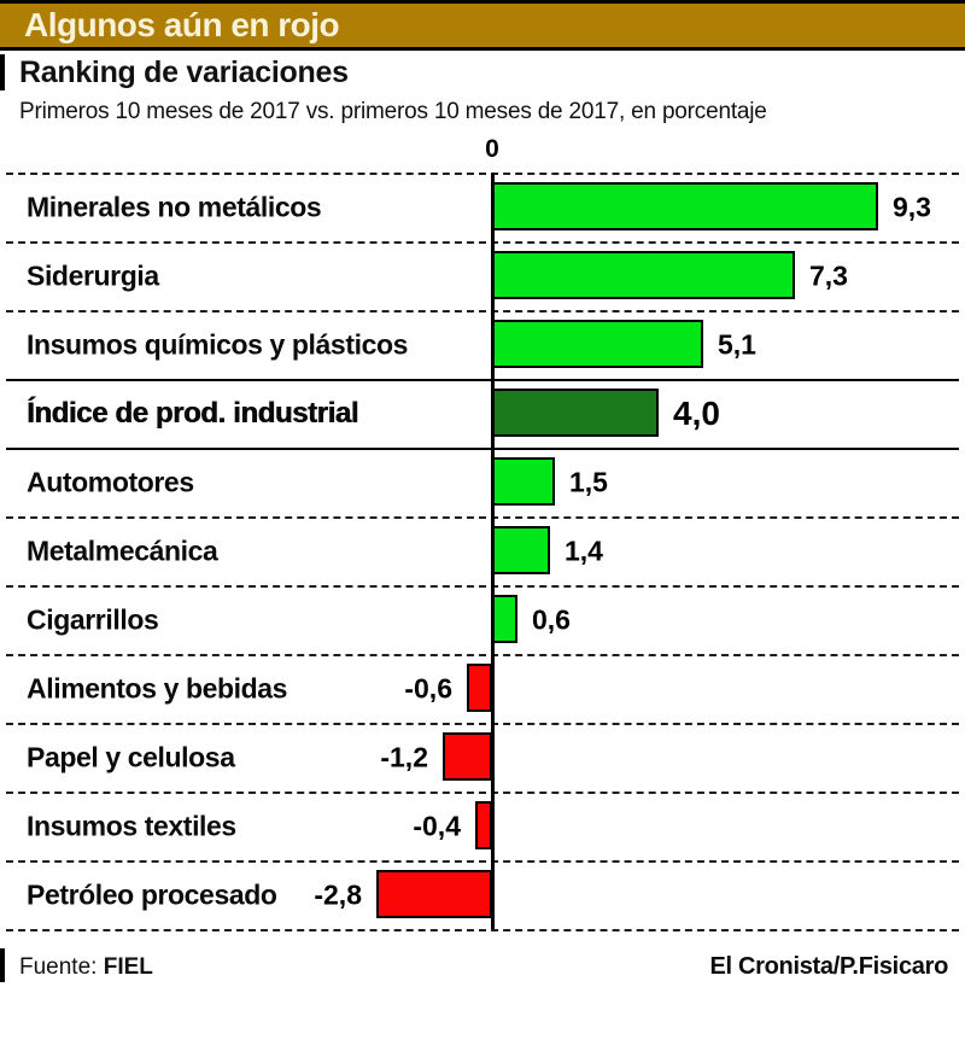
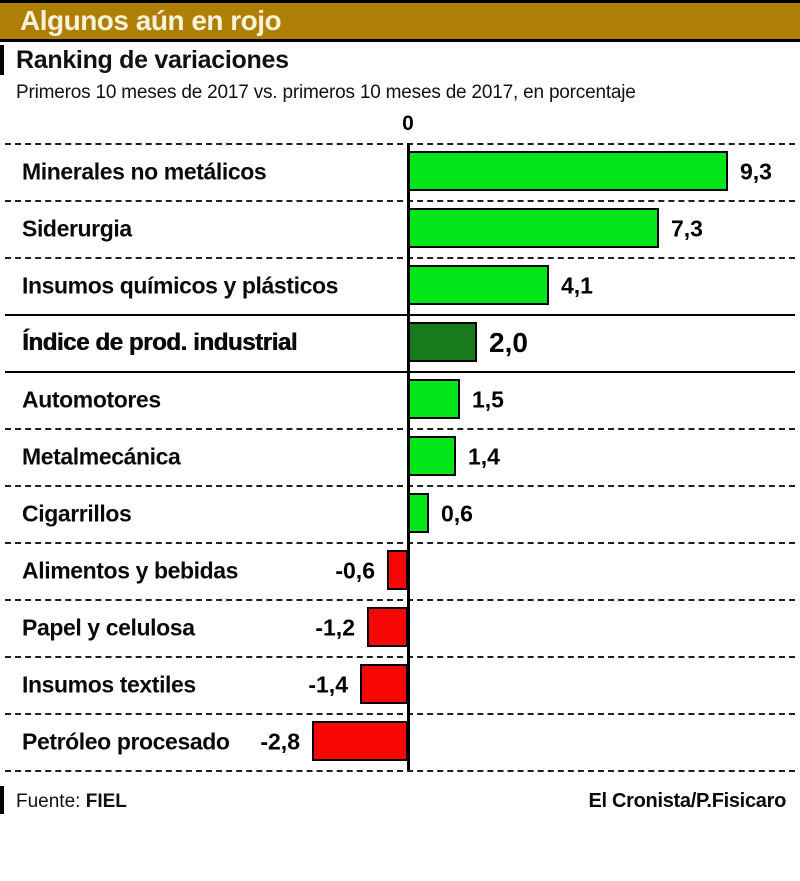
Insumos químicos y plásticos: 5,1 -> 4,1
Índice de prod. industrial: 4,0 -> 2,0
Insumos textiles: -0,4 -> -1,4
